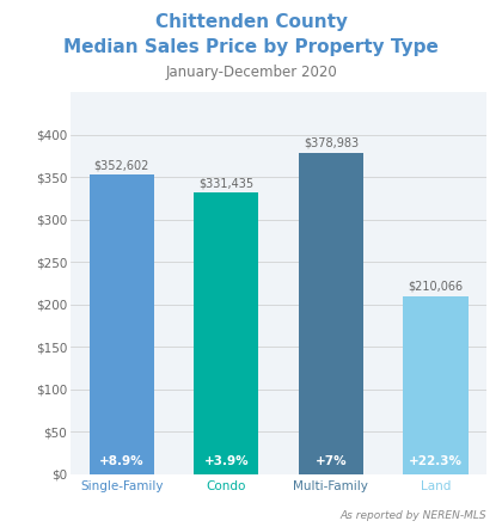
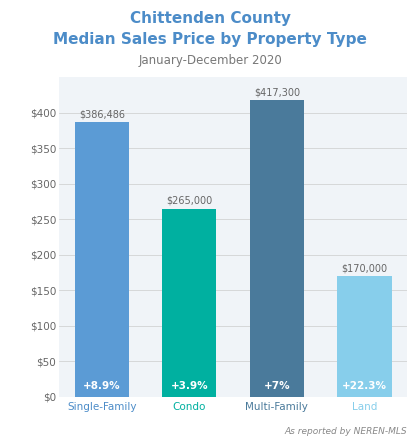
Single-Family: $352,602 -> $386,486
Condo: $331,435 -> $265,000
Multi-Family: $378,983 -> $417,300
Land: $210,066 -> $170,000
